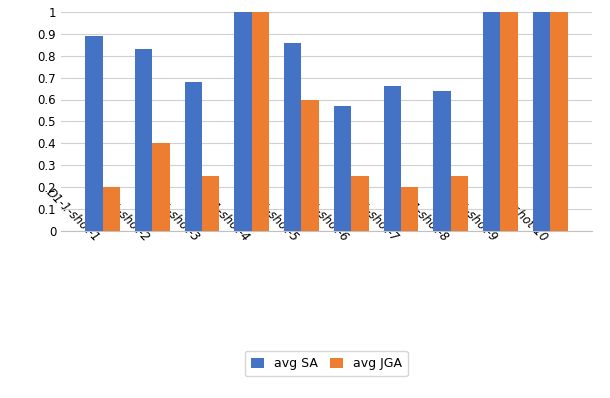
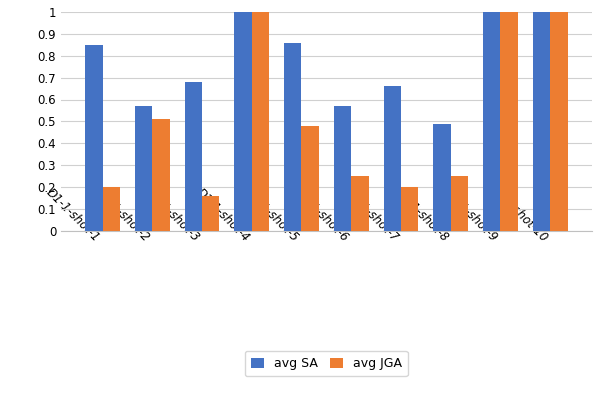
avg SA/D1-1-shot-1: 0.89 -> 0.85
avg SA/D1-1-shot-2: 0.83 -> 0.57
avg JGA/D1-1-shot-2: 0.40 -> 0.51
avg JGA/D1-1-shot-3: 0.25 -> 0.16
avg JGA/D1-1-shot-5: 0.60 -> 0.48
avg SA/D1-1-shot-8: 0.64 -> 0.49
